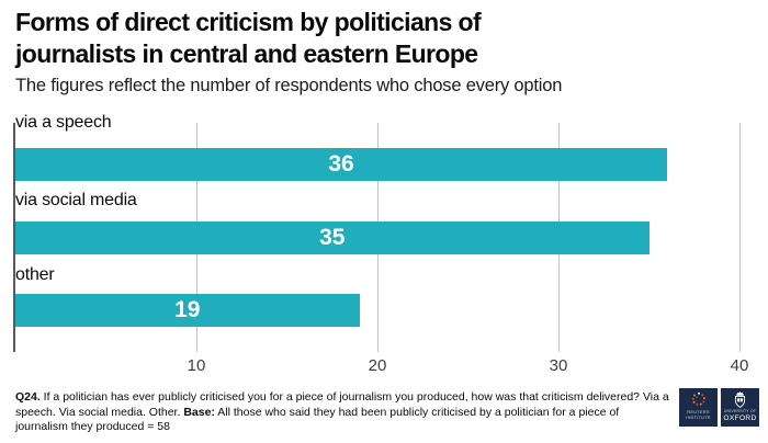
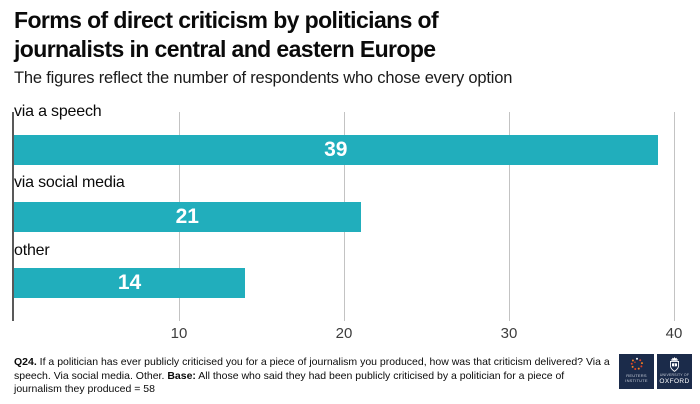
via a speech: 36 -> 39
via social media: 35 -> 21
other: 19 -> 14
